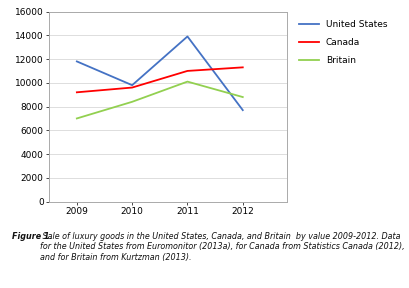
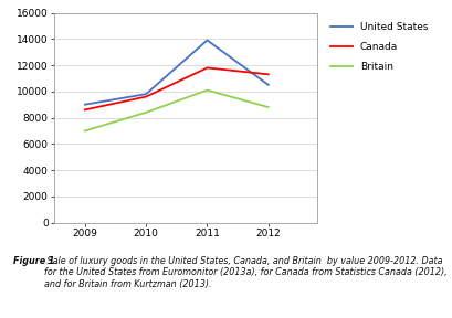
United States/2009: 11800 -> 9000
Canada/2009: 9200 -> 8600
Canada/2011: 11000 -> 11800
United States/2012: 7700 -> 10500
